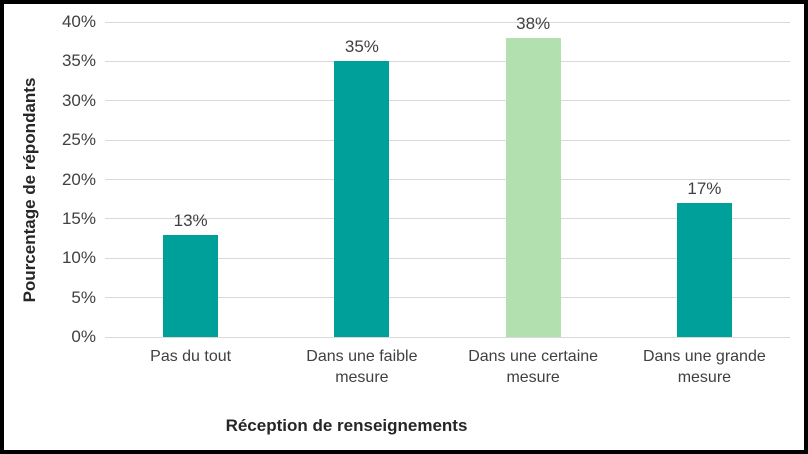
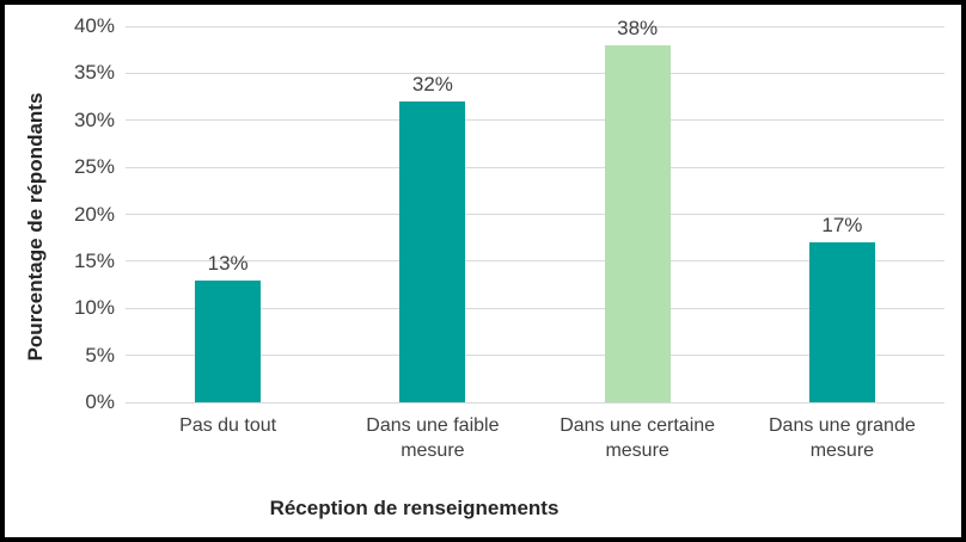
Dans une faible mesure: 35% -> 32%
